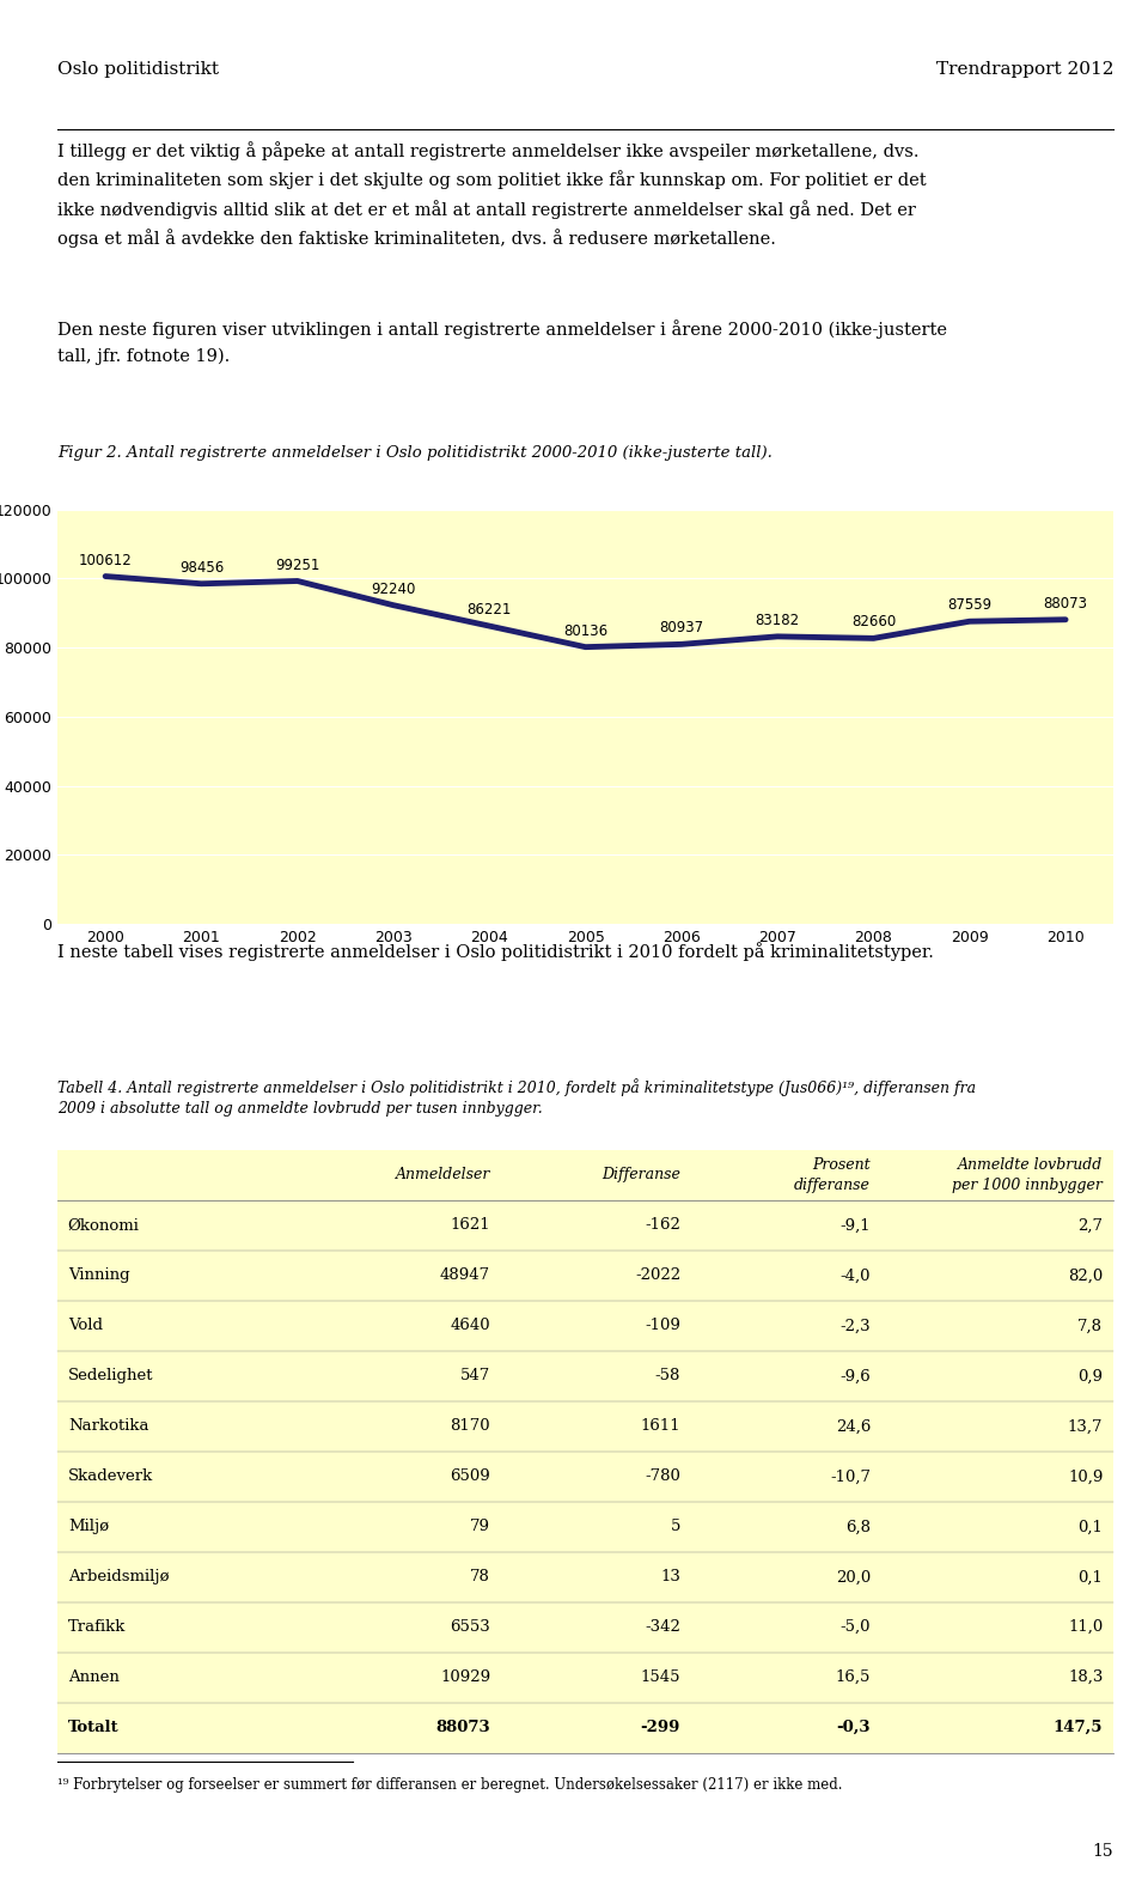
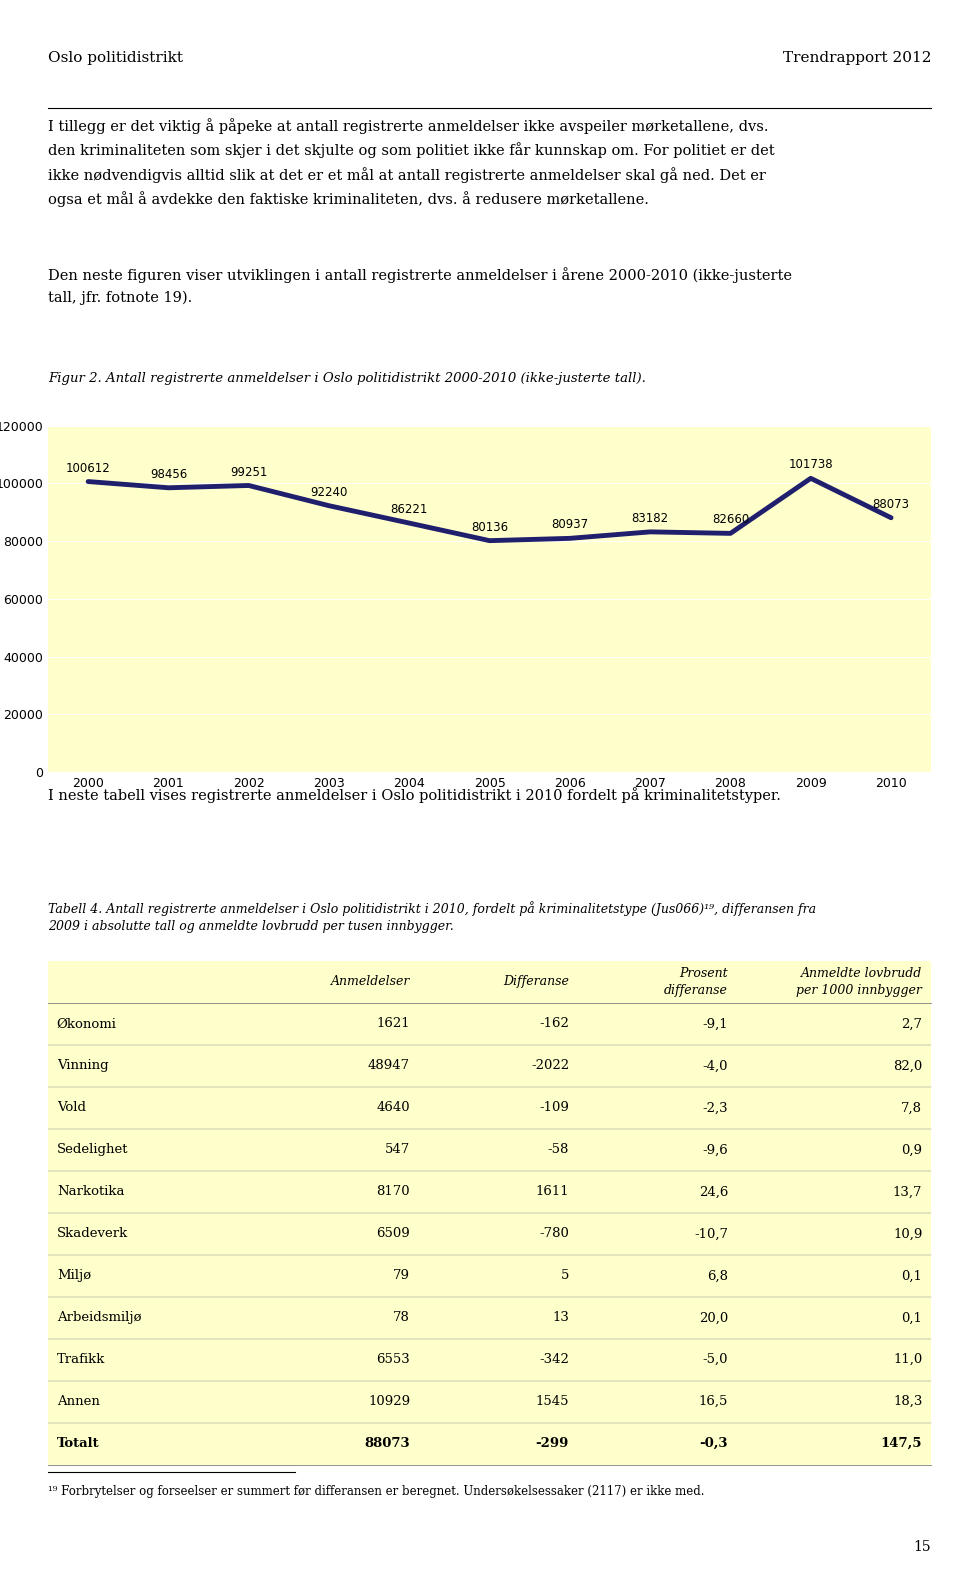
2009: 87559 -> 101738
